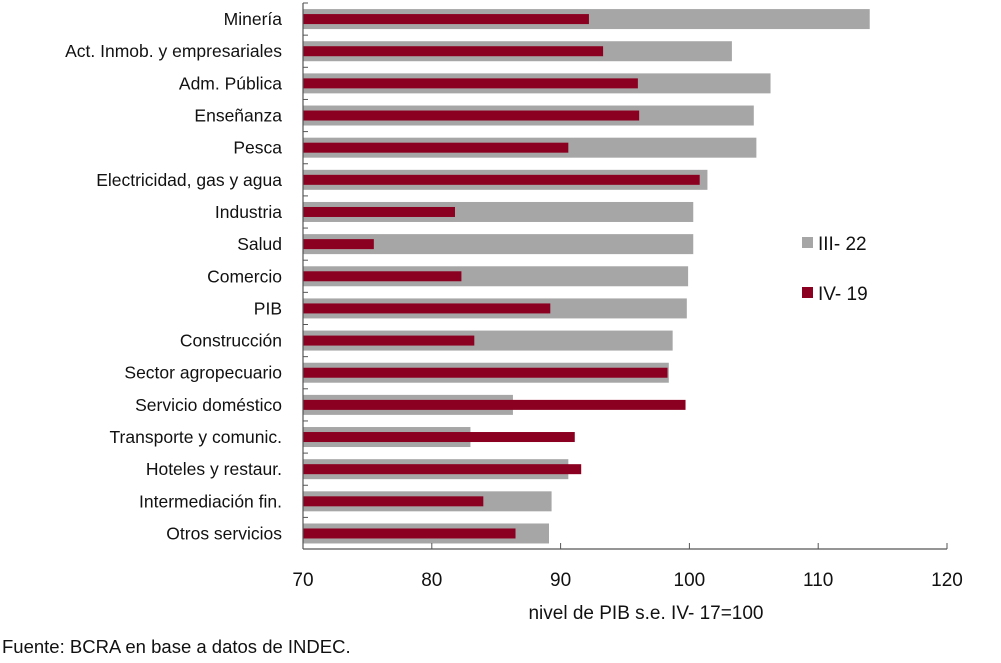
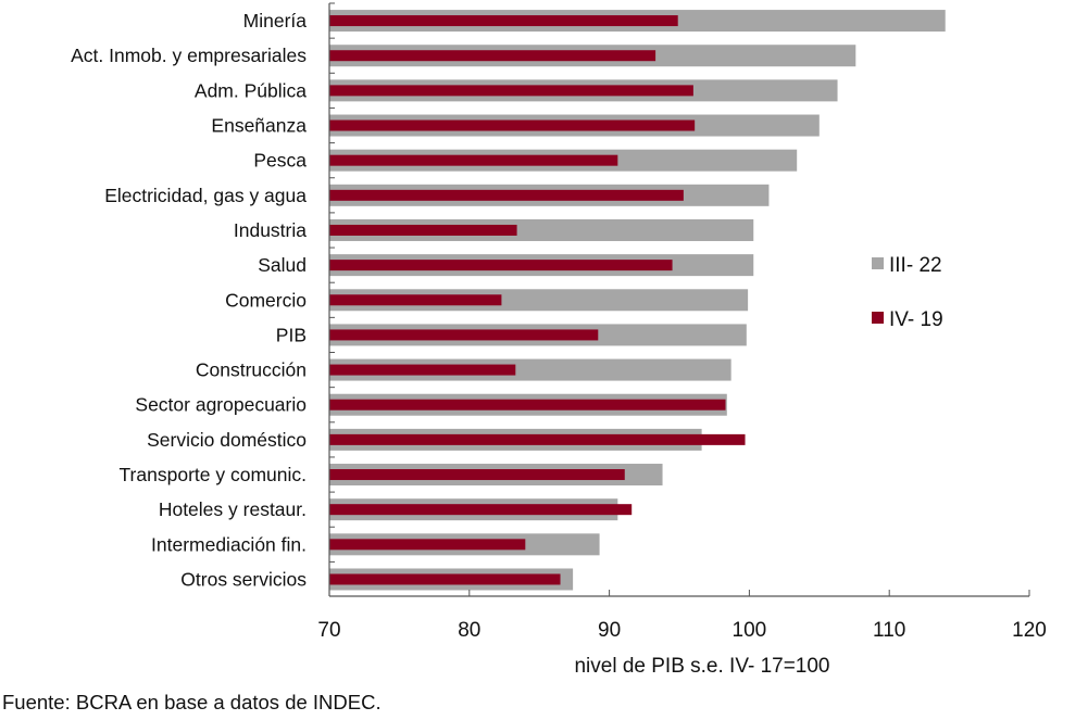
IV-19/Minería: 92.2 -> 94.9
III-22/Act. Inmob. y empresariales: 103.3 -> 107.6
III-22/Pesca: 105.2 -> 103.4
IV-19/Electricidad, gas y agua: 100.8 -> 95.3
IV-19/Industria: 81.8 -> 83.4
IV-19/Salud: 75.5 -> 94.5
III-22/Servicio doméstico: 86.3 -> 96.6
III-22/Transporte y comunic.: 83.0 -> 93.8
III-22/Otros servicios: 89.1 -> 87.4
